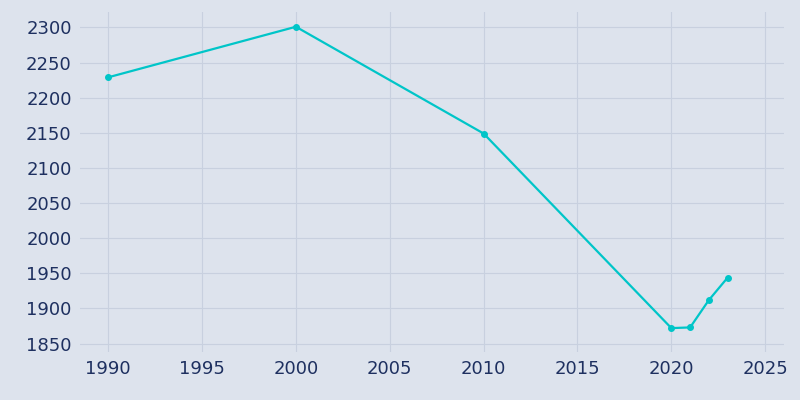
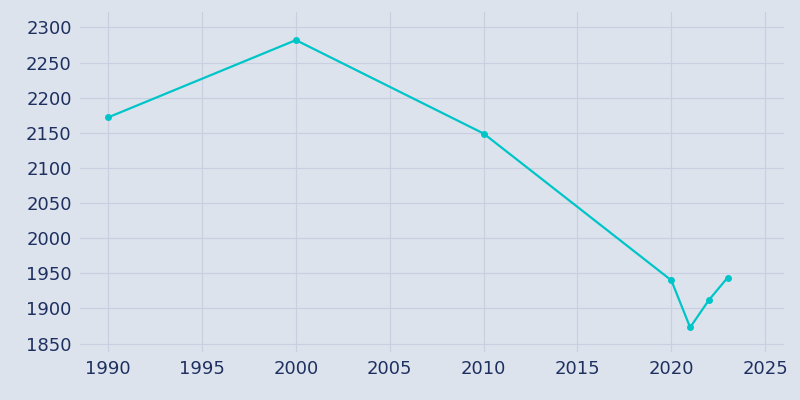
1990: 2229 -> 2172
2000: 2301 -> 2282
2020: 1872 -> 1940
